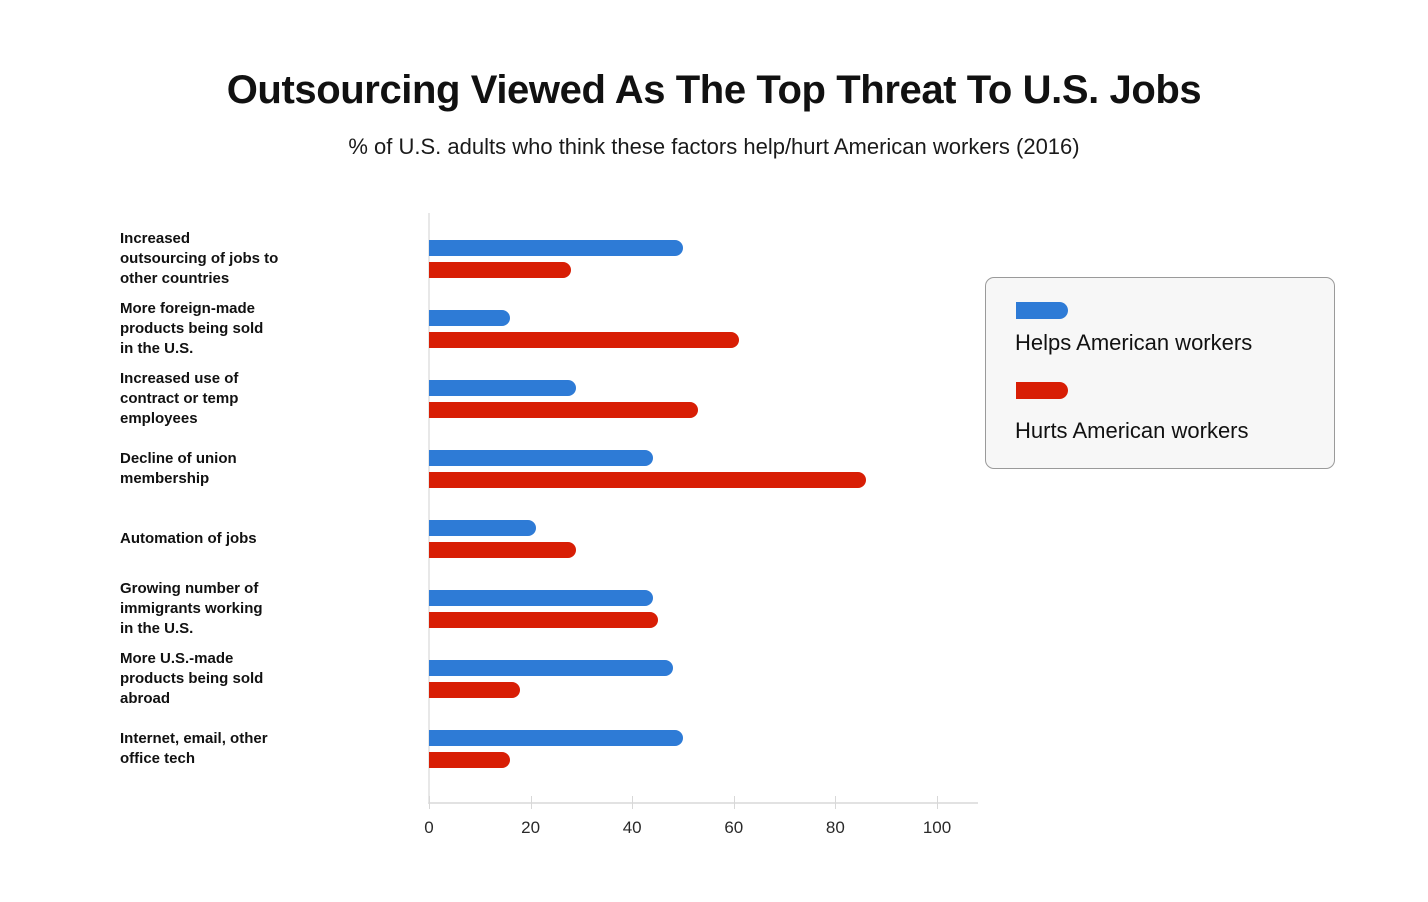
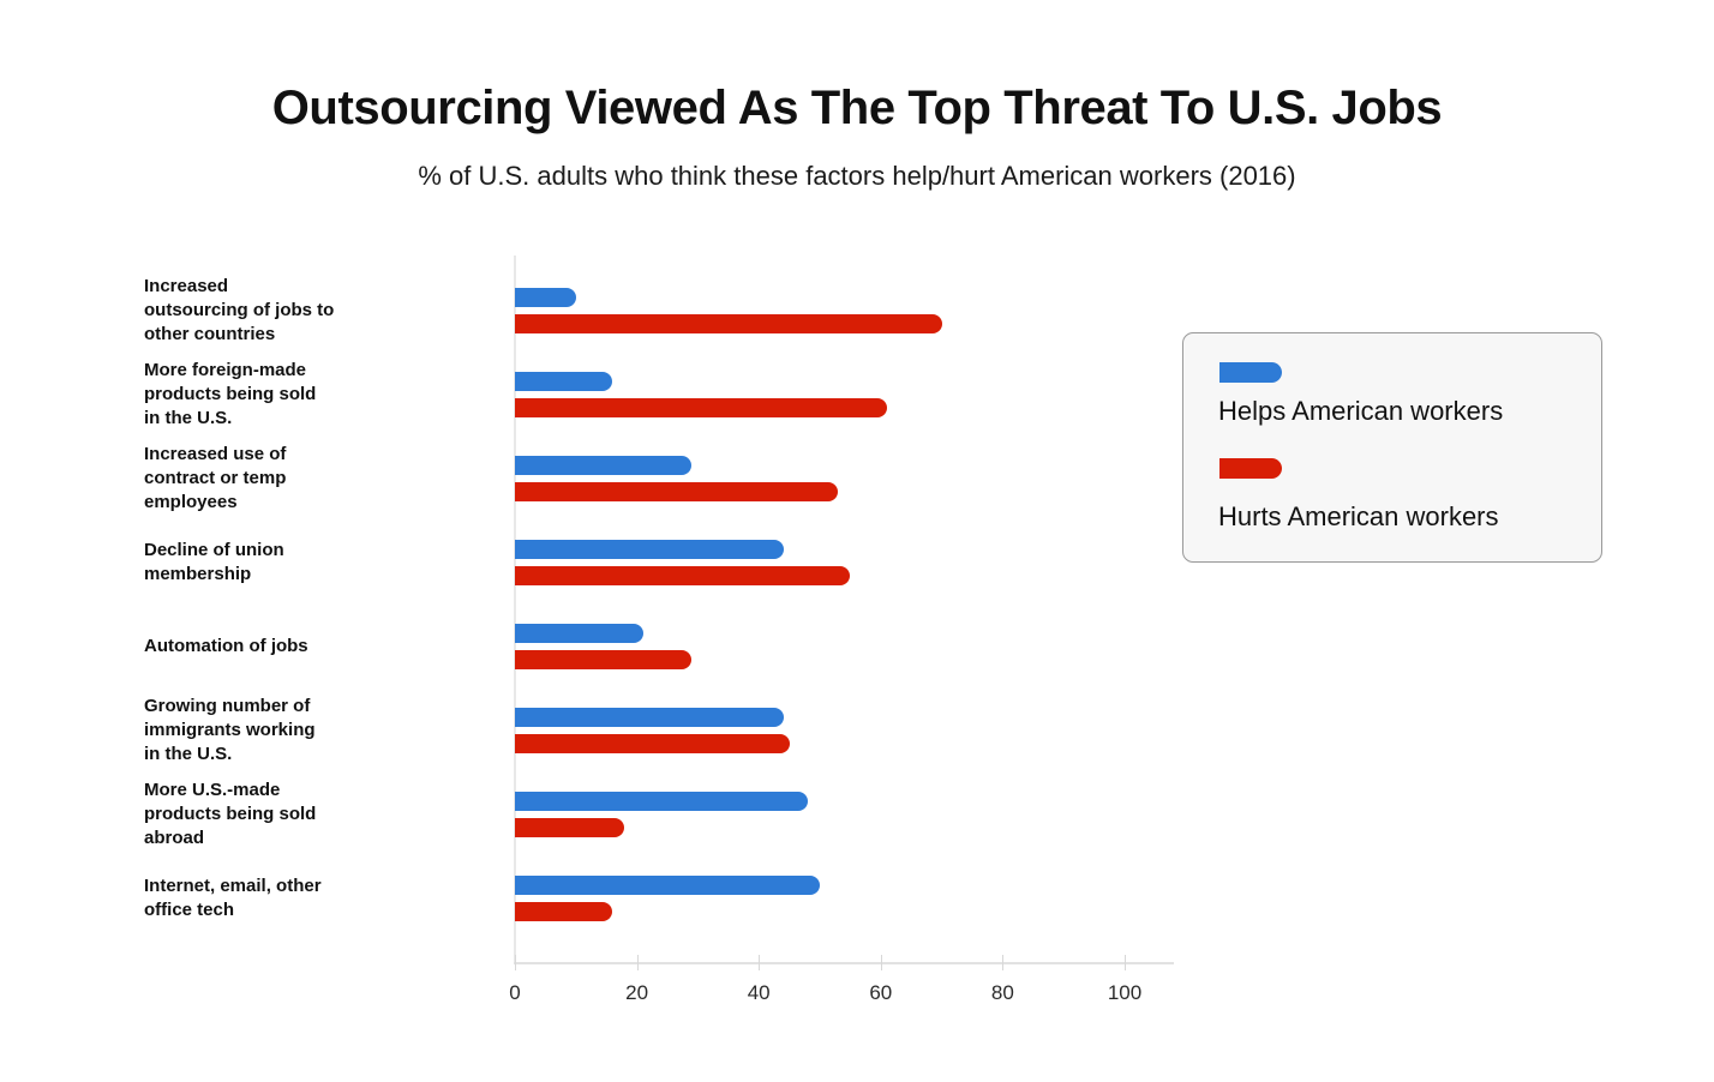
Helps American workers/Increased outsourcing of jobs to other countries: 50 -> 10
Hurts American workers/Increased outsourcing of jobs to other countries: 28 -> 70
Hurts American workers/Decline of union membership: 86 -> 55
